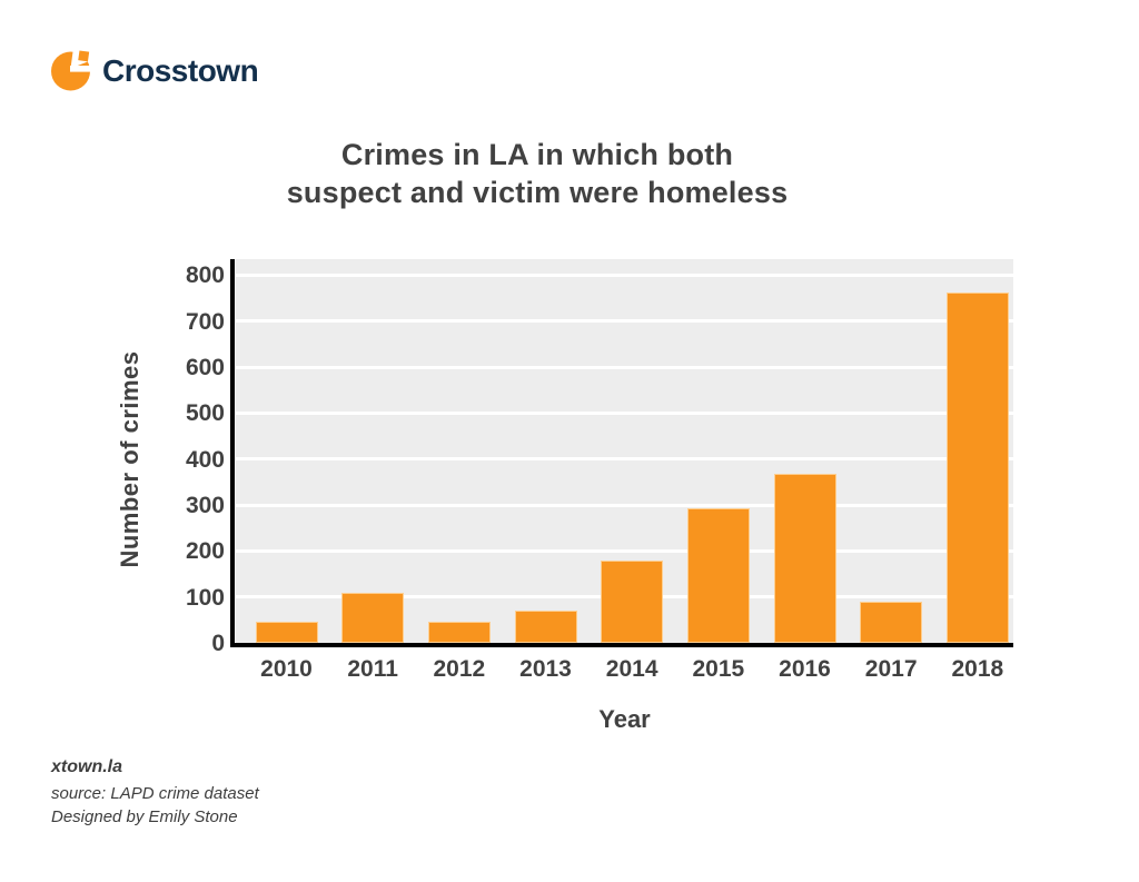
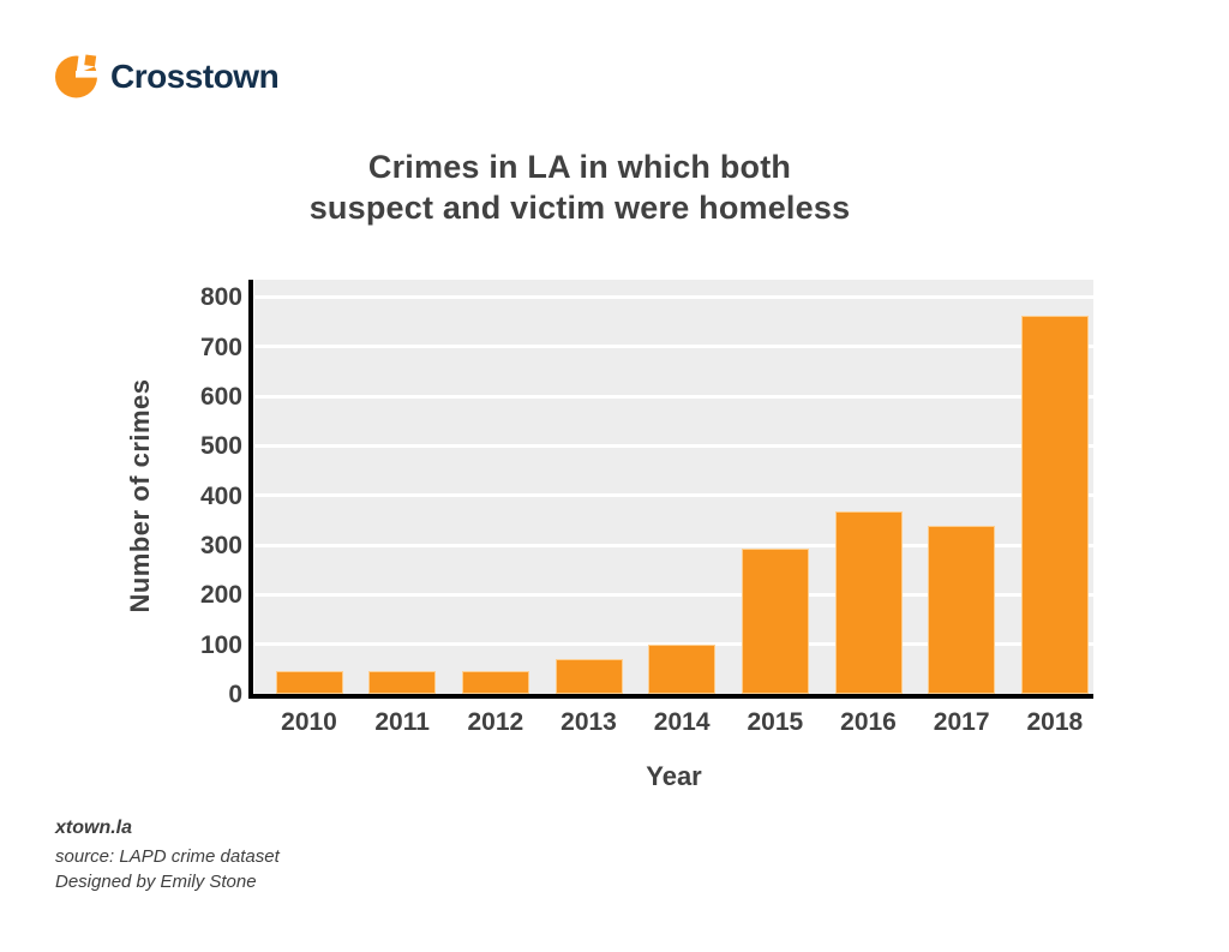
2011: 110 -> 50
2014: 180 -> 100
2017: 90 -> 340
